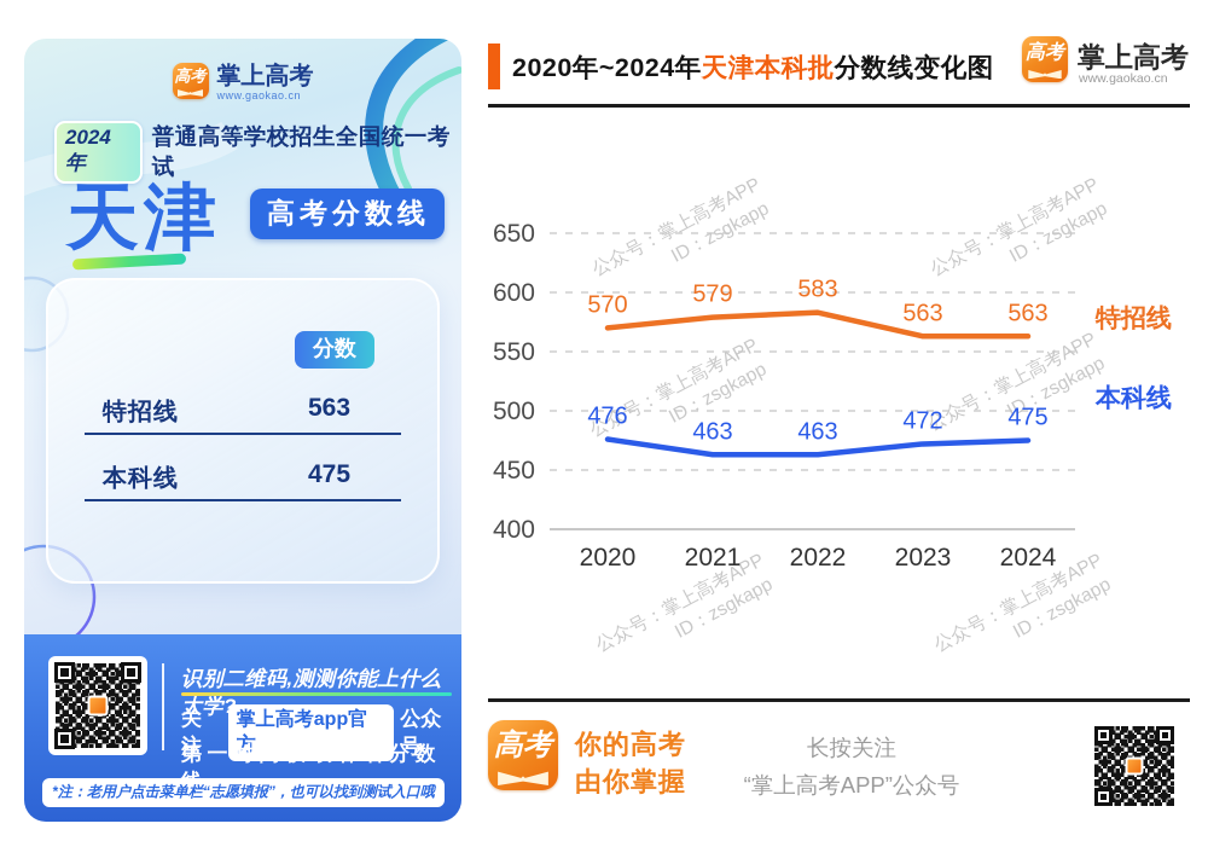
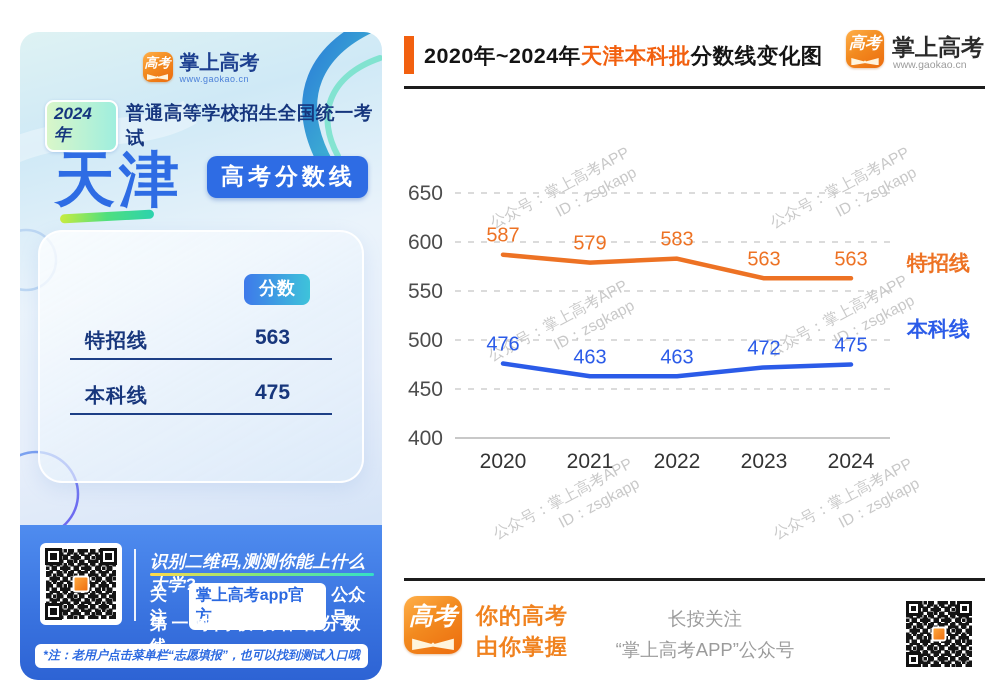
特招线/2020: 570 -> 587
